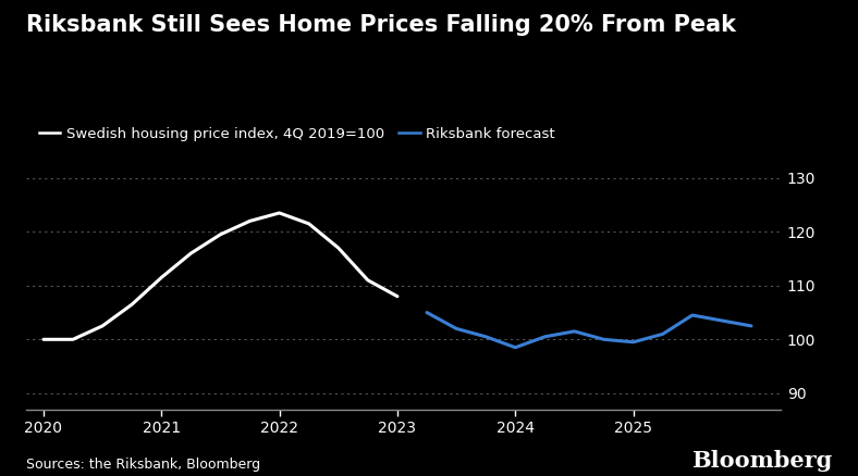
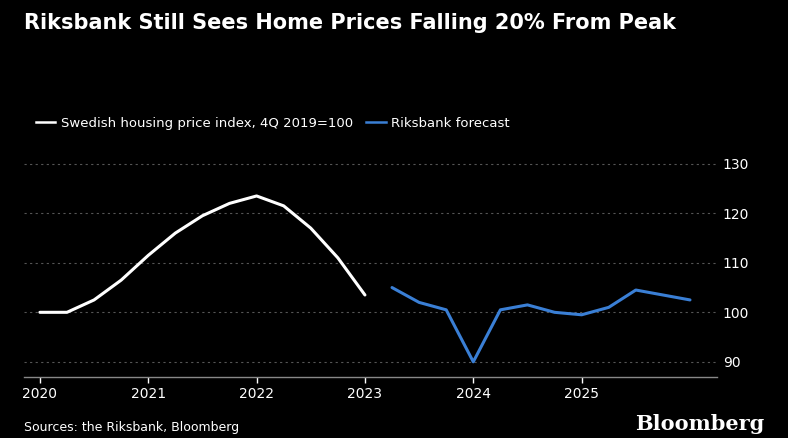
Swedish housing price index, 4Q 2019=100/2023: 108.0 -> 103.5
Riksbank forecast/2024: 98.5 -> 90.0
